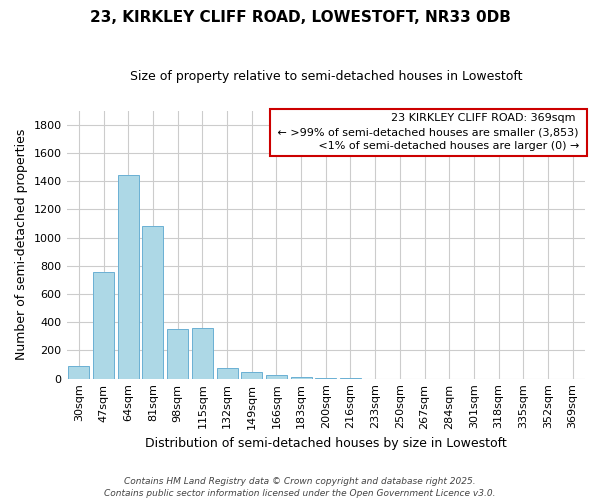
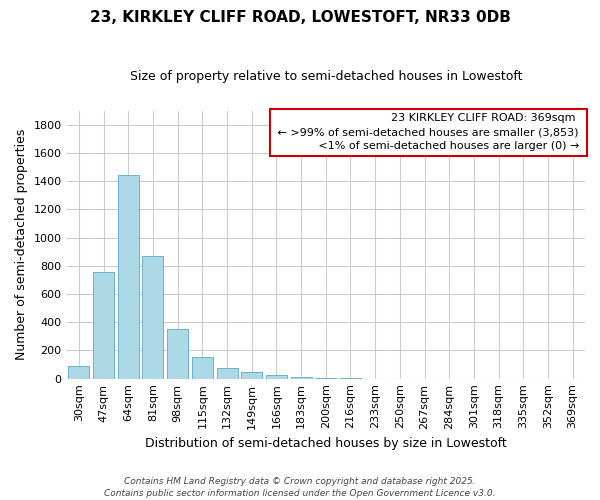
81sqm: 1080 -> 870
115sqm: 360 -> 160
